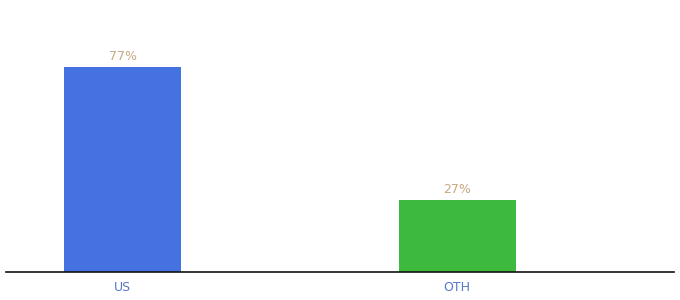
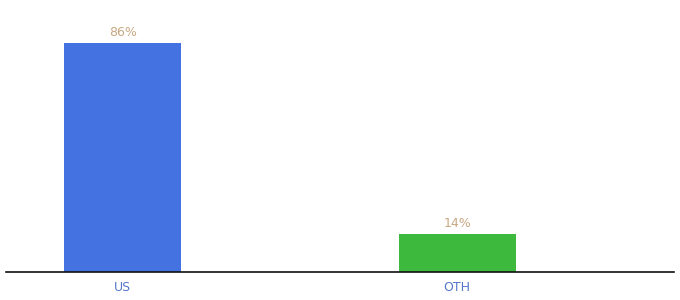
US: 77% -> 86%
OTH: 27% -> 14%
